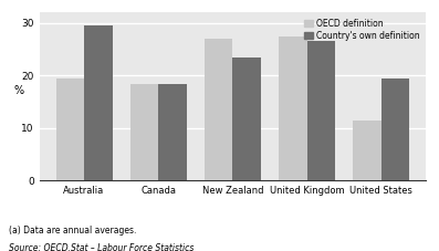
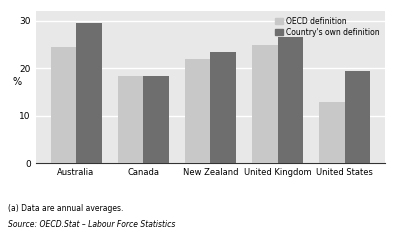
OECD definition/Australia: 19.5 -> 24.5
OECD definition/New Zealand: 27.0 -> 22.0
OECD definition/United Kingdom: 27.5 -> 25.0
OECD definition/United States: 11.5 -> 13.0
